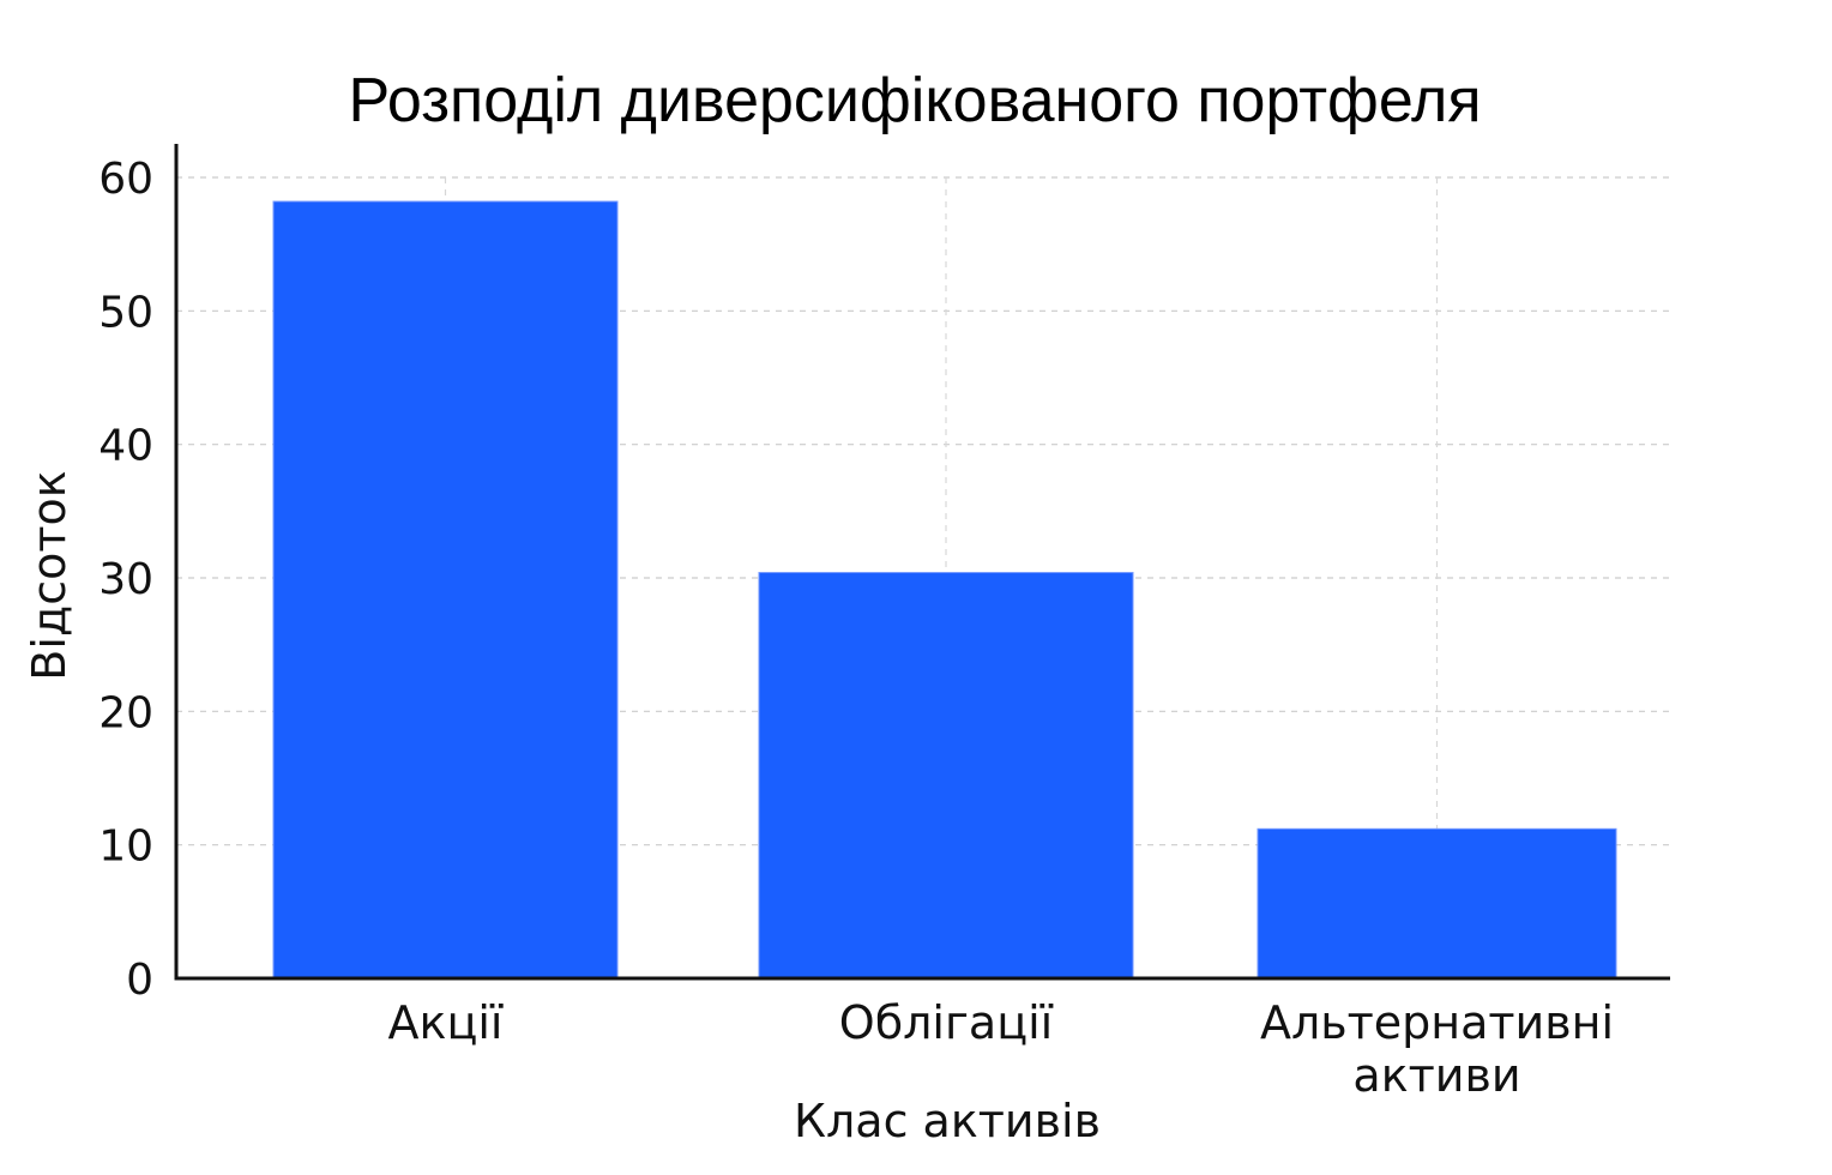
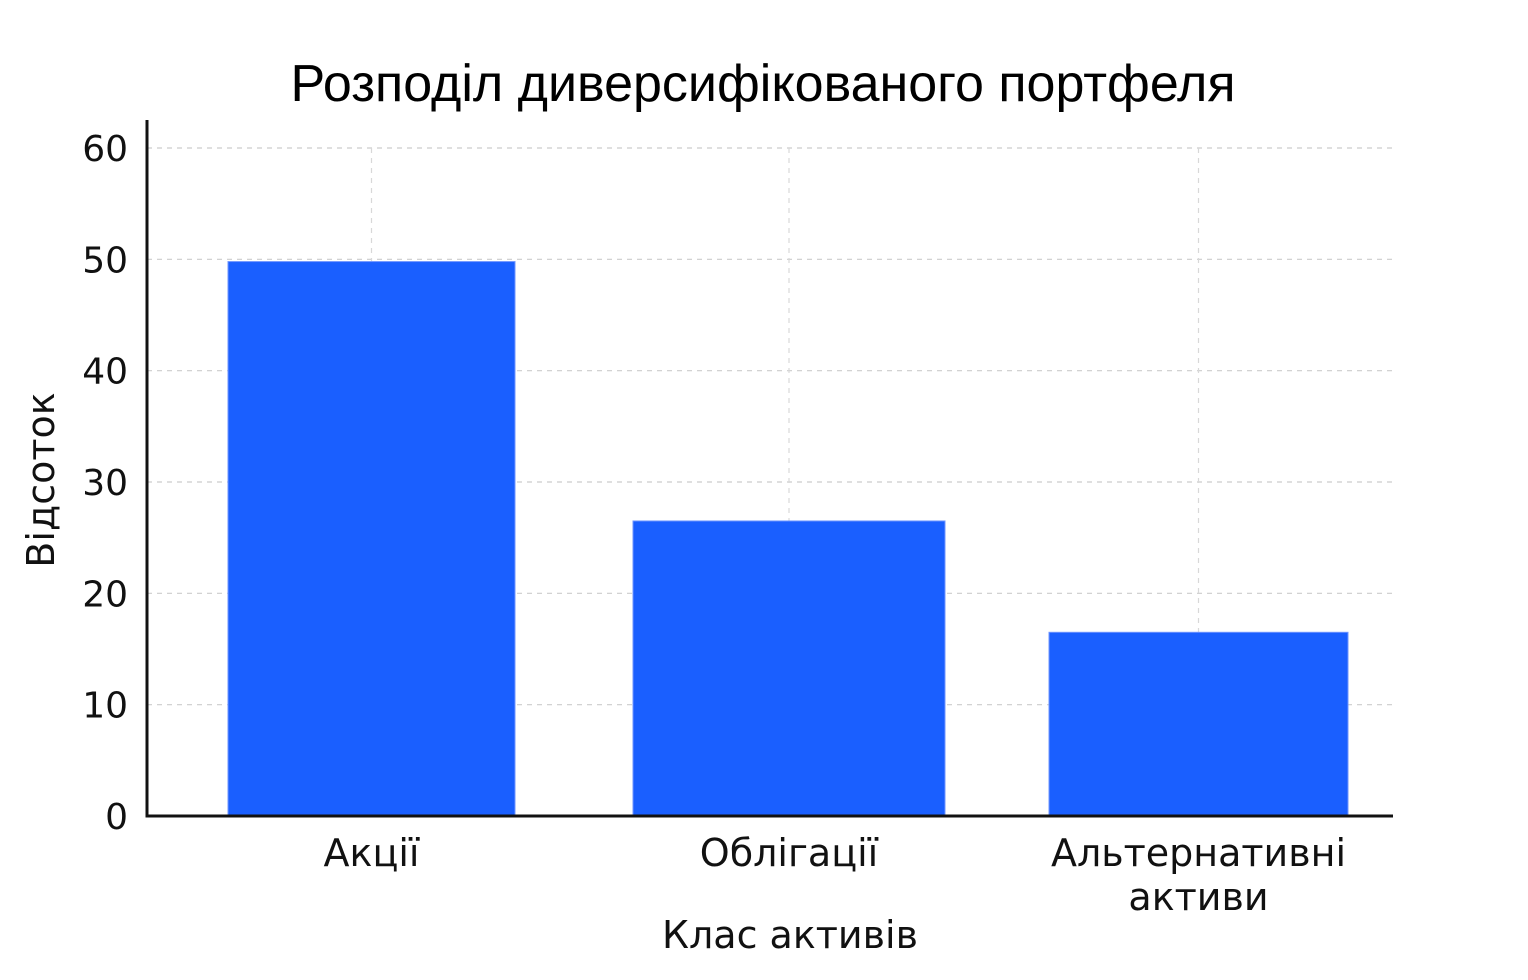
Акції: 58.2 -> 49.8
Облігації: 30.4 -> 26.5
Альтернативні активи: 11.2 -> 16.5
